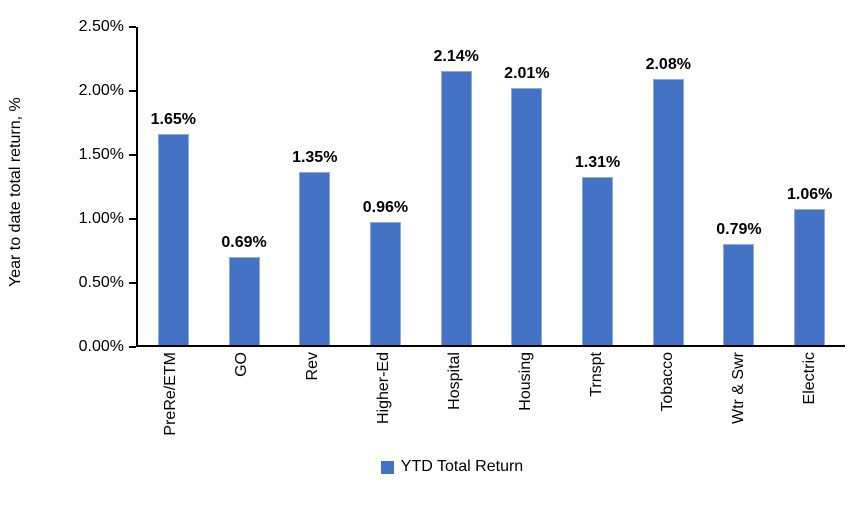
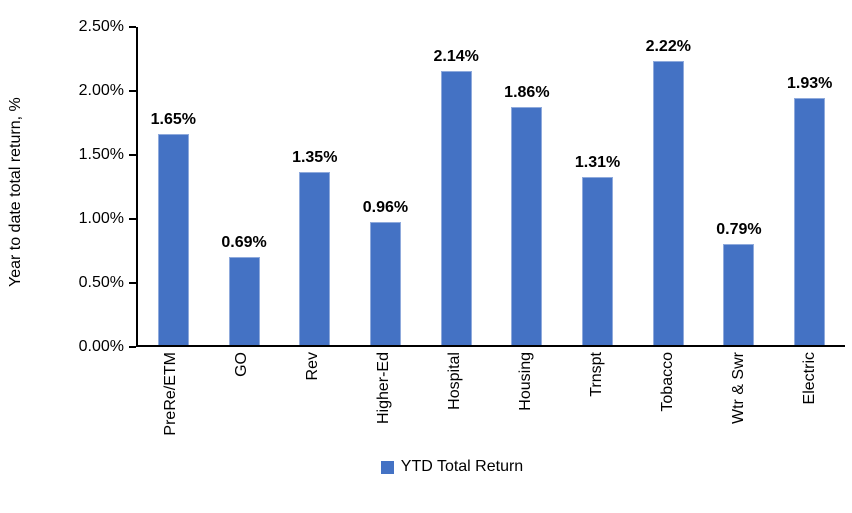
Housing: 2.01% -> 1.86%
Tobacco: 2.08% -> 2.22%
Electric: 1.06% -> 1.93%
